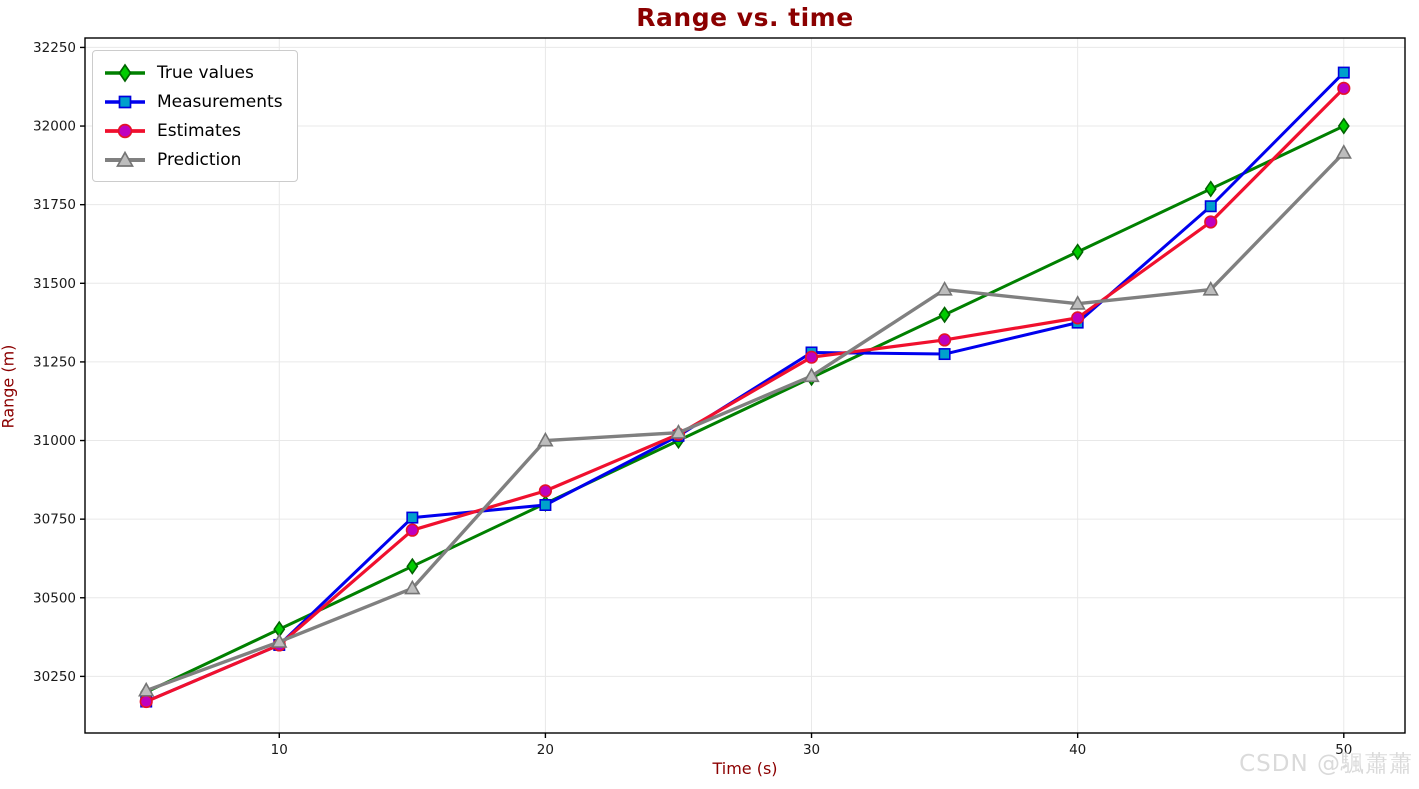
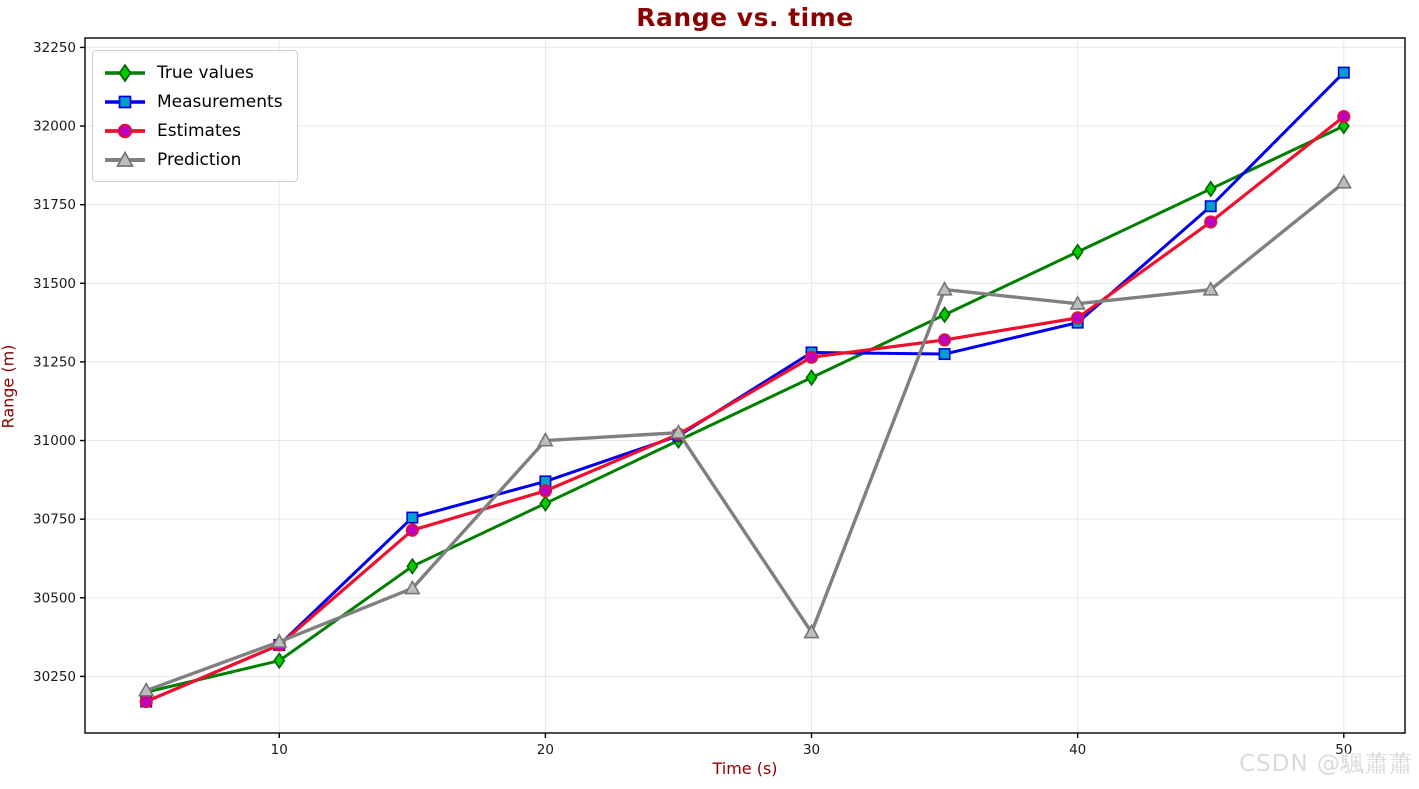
True values/10: 30400 -> 30300
Measurements/20: 30800 -> 30870
Prediction/30: 31200 -> 30390
Estimates/50: 32120 -> 32030
Prediction/50: 31920 -> 31820
